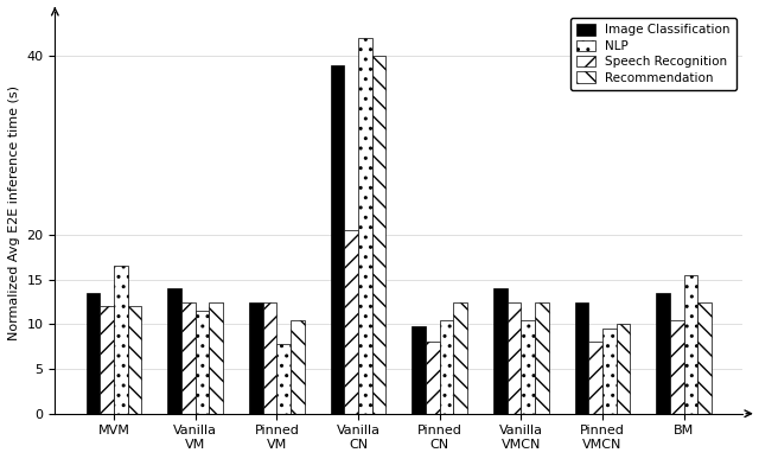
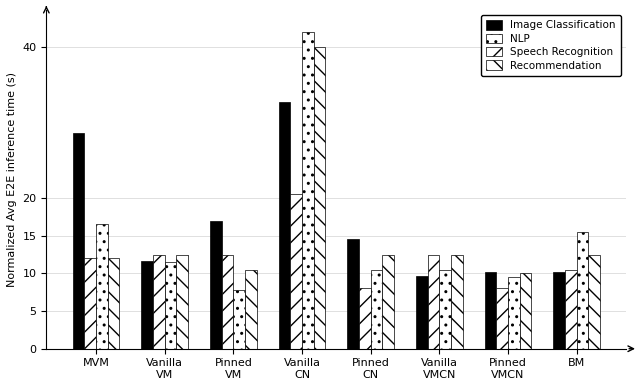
Image Classification/MVM: 13.5 -> 28.6
Image Classification/Vanilla VM: 14.0 -> 11.6
Image Classification/Pinned VM: 12.5 -> 17.0
Image Classification/Vanilla CN: 39.0 -> 32.8
Image Classification/Pinned CN: 9.8 -> 14.6
Image Classification/Vanilla VMCN: 14.0 -> 9.6
Image Classification/Pinned VMCN: 12.5 -> 10.2
Image Classification/BM: 13.5 -> 10.2
